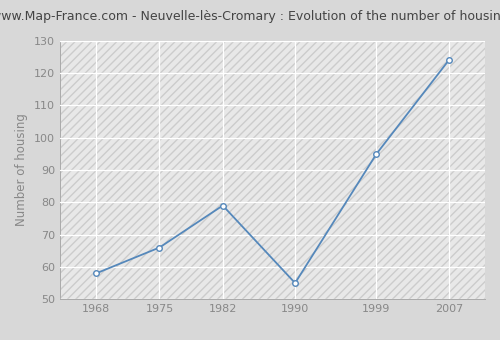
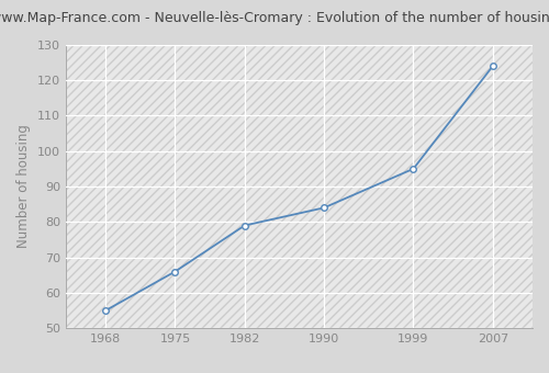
1968: 58 -> 55
1990: 55 -> 84
